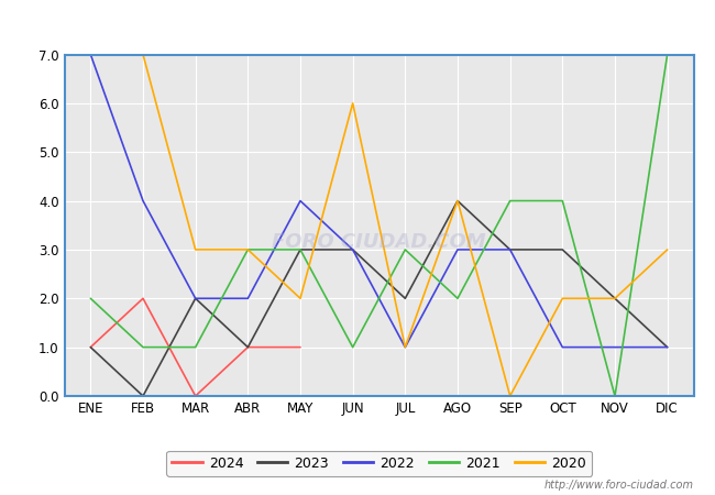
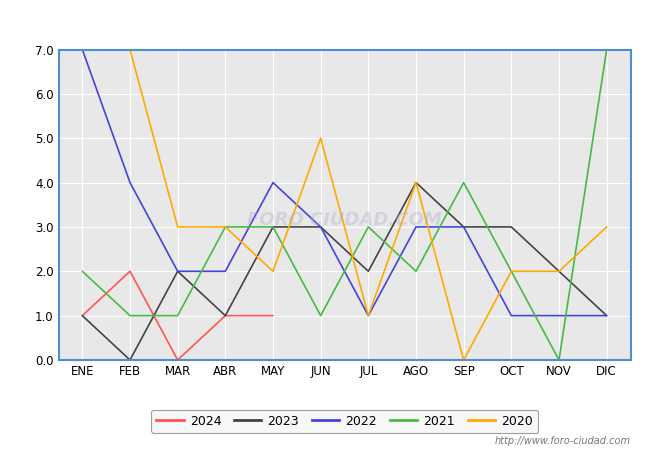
2020/JUN: 6 -> 5
2021/OCT: 4 -> 2
